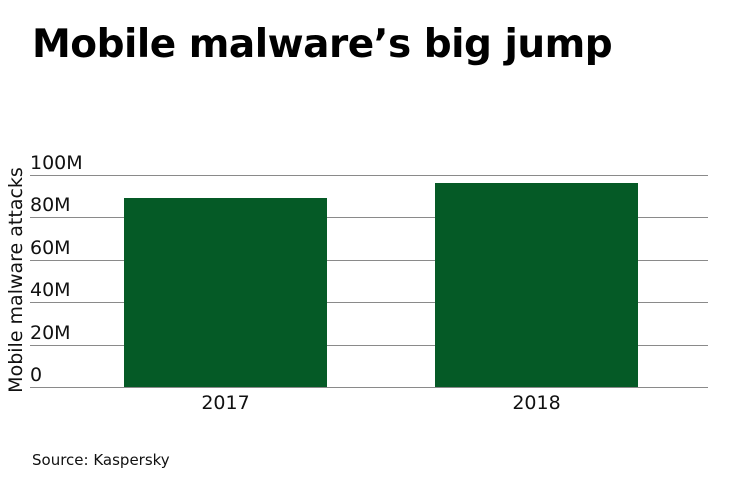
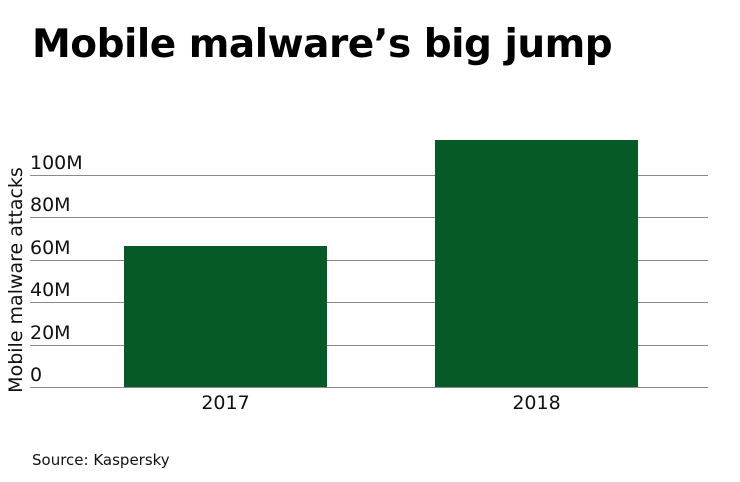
2017: 89M -> 66M
2018: 96M -> 116M
